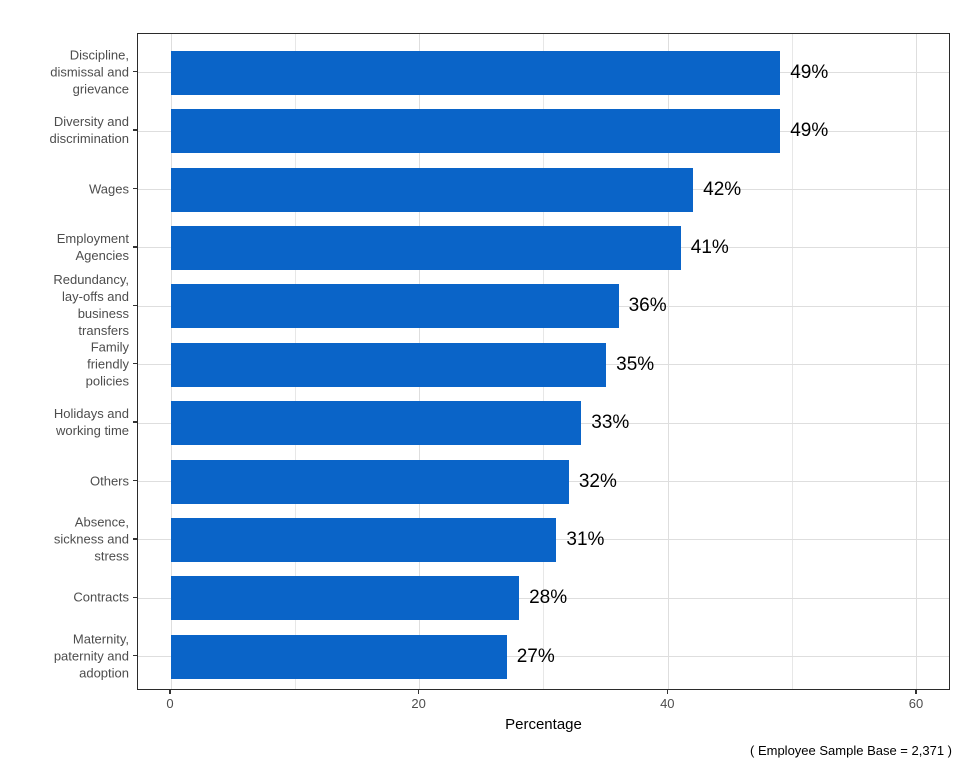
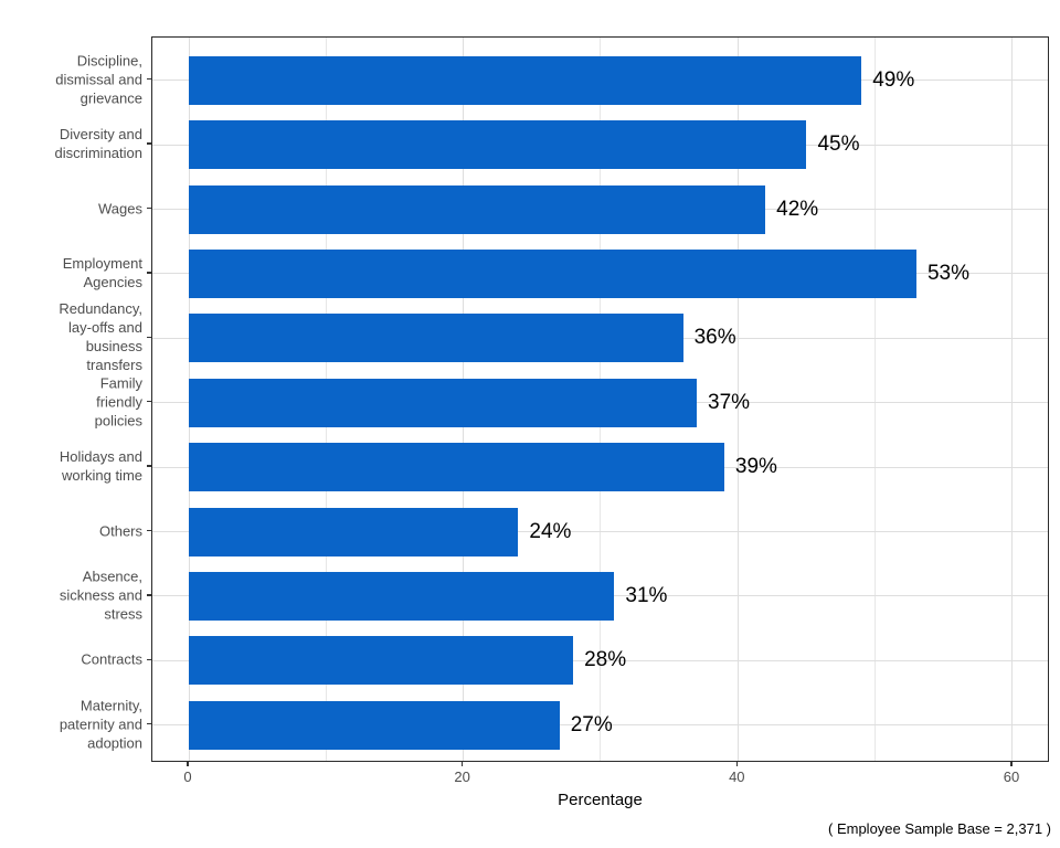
Diversity and discrimination: 49% -> 45%
Employment Agencies: 41% -> 53%
Family friendly policies: 35% -> 37%
Holidays and working time: 33% -> 39%
Others: 32% -> 24%
